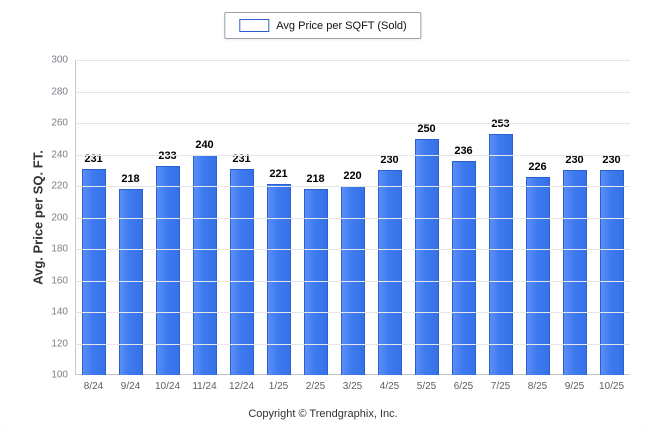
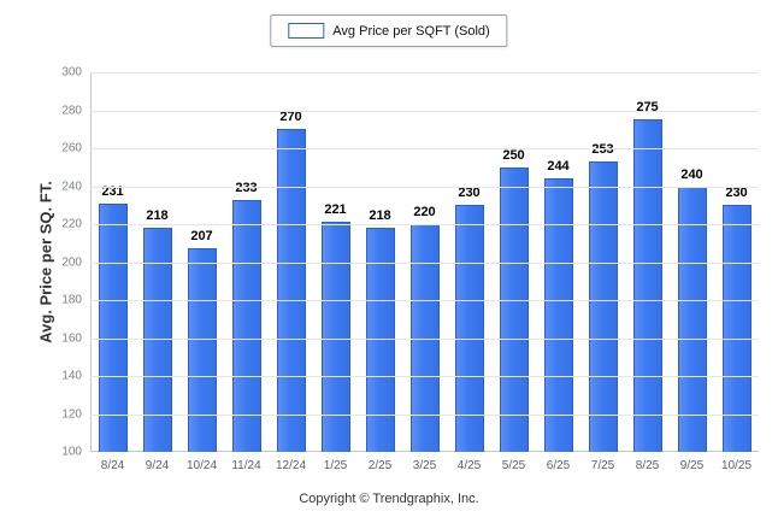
10/24: 233 -> 207
11/24: 240 -> 233
12/24: 231 -> 270
6/25: 236 -> 244
8/25: 226 -> 275
9/25: 230 -> 240
